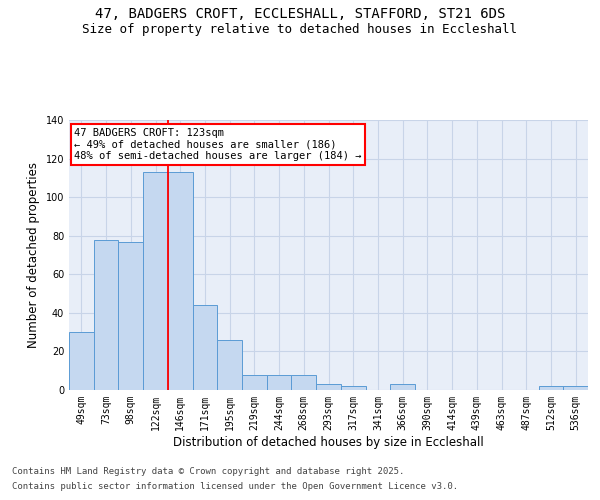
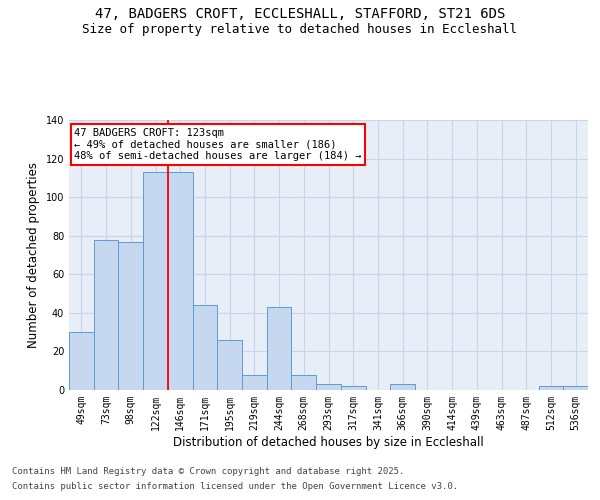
244sqm: 8 -> 43
